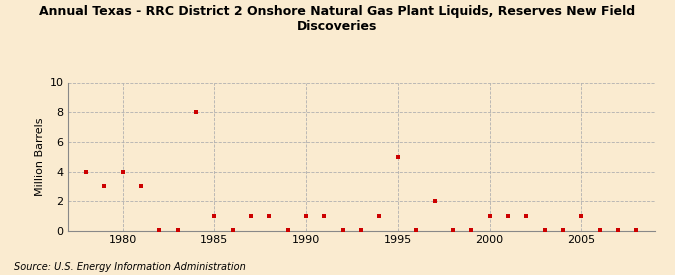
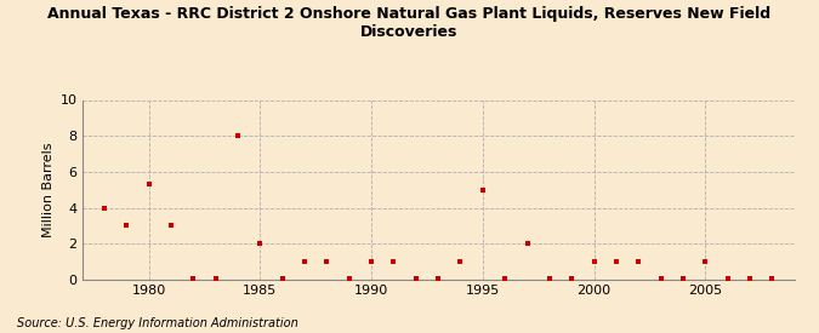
1980: 4.0 -> 5.3
1985: 1.0 -> 2.0
